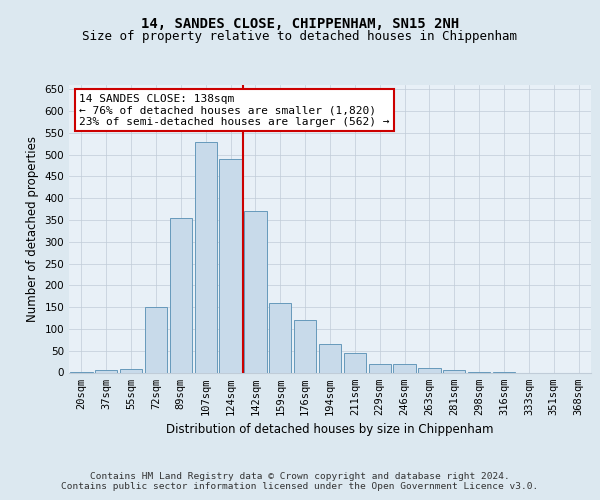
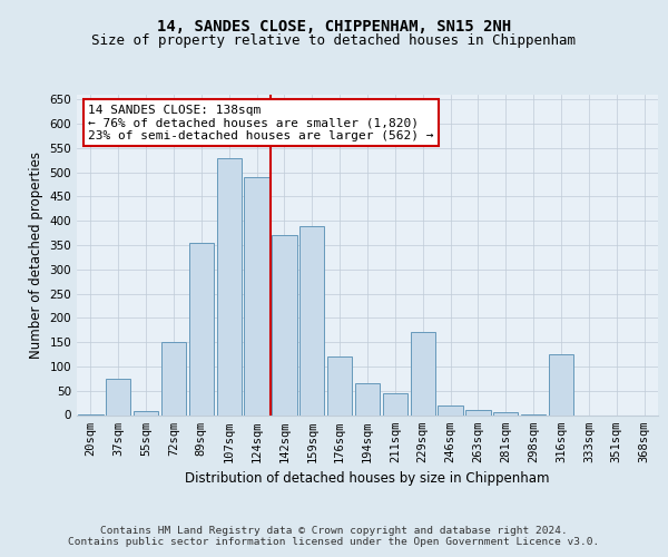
37sqm: 5 -> 75
159sqm: 160 -> 390
229sqm: 20 -> 170
316sqm: 1 -> 125
